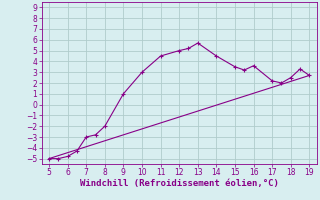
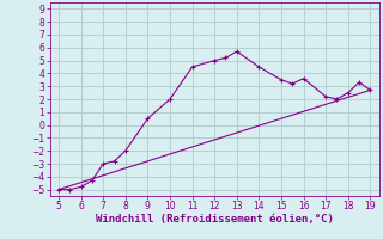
9: 1.0 -> 0.5
10: 3.0 -> 2.0
